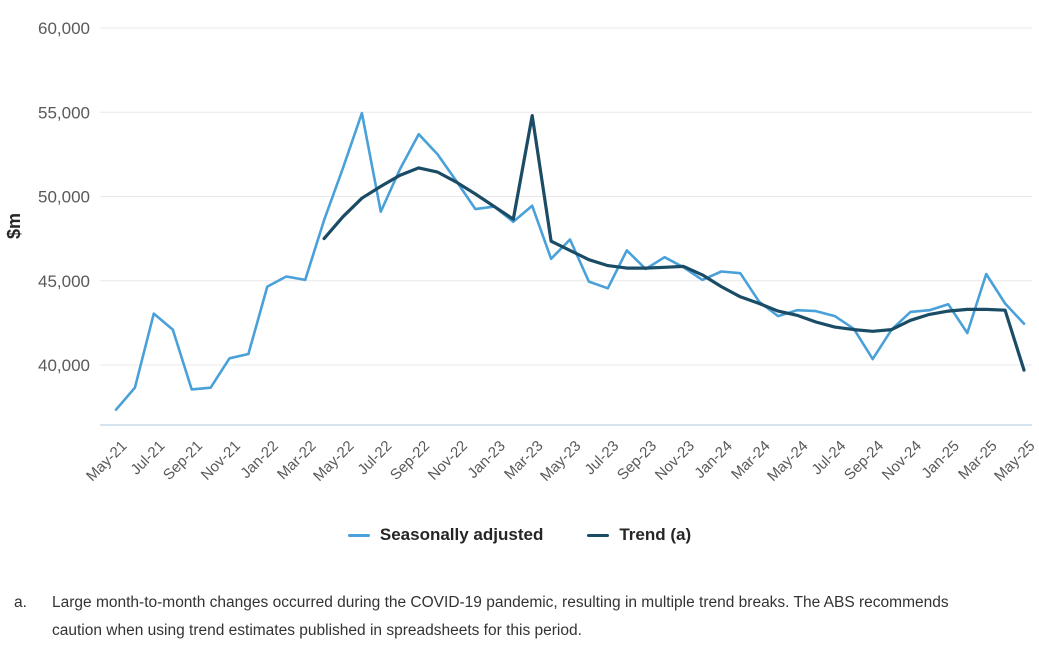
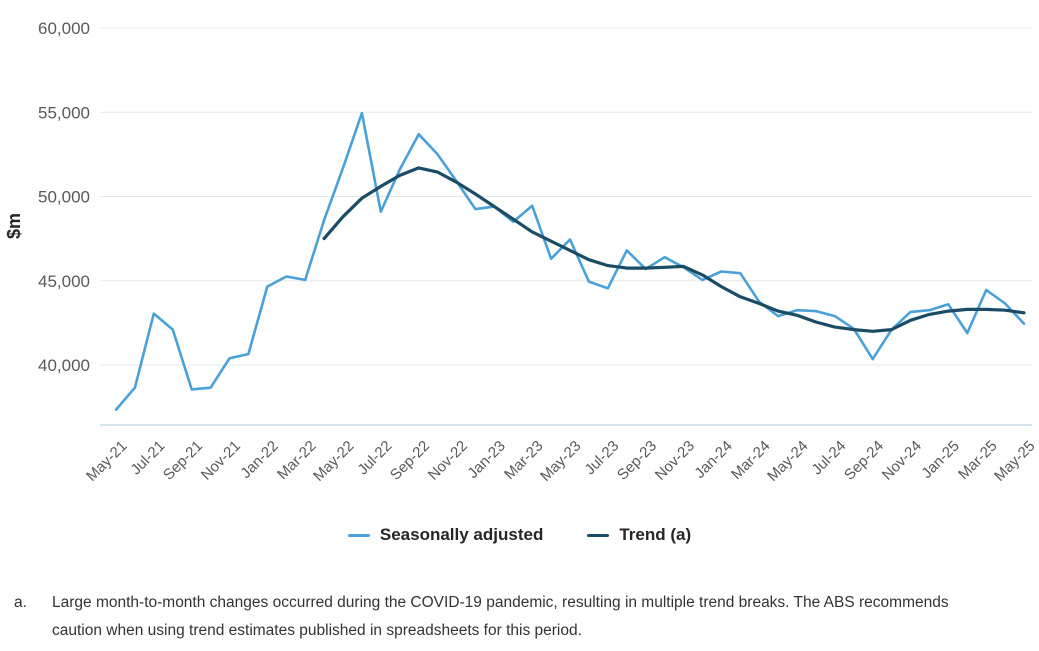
Trend (a)/Mar-23: 54800 -> 47900
Seasonally adjusted/Mar-25: 45400 -> 44400
Trend (a)/May-25: 39700 -> 43100
